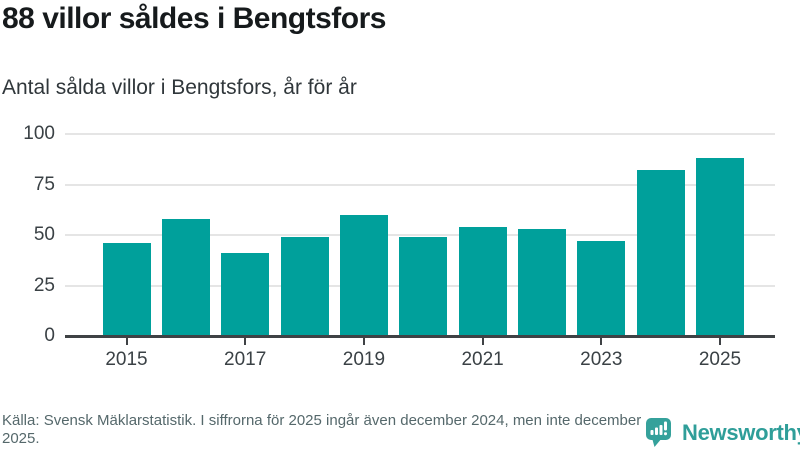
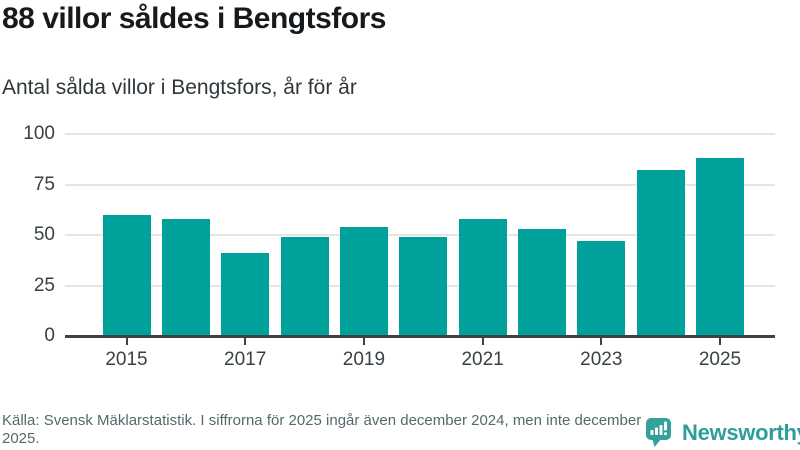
2015: 46 -> 60
2019: 60 -> 54
2021: 54 -> 58
